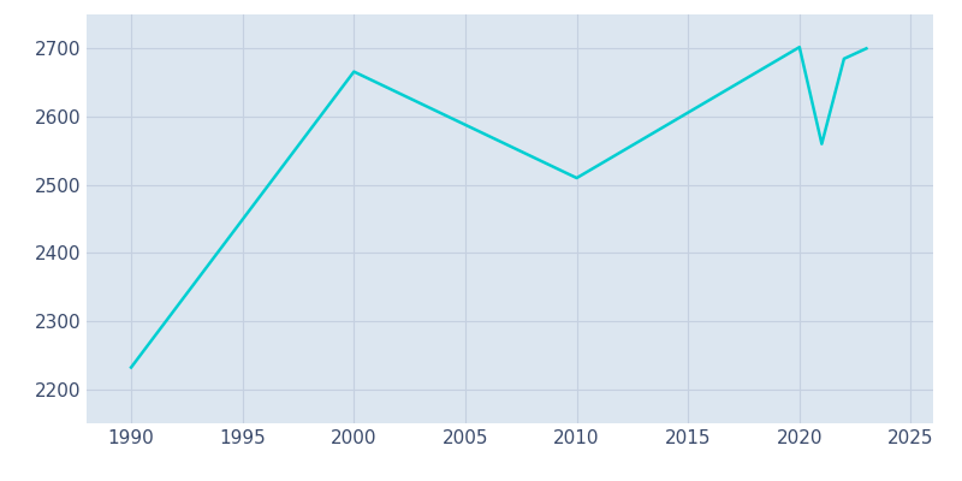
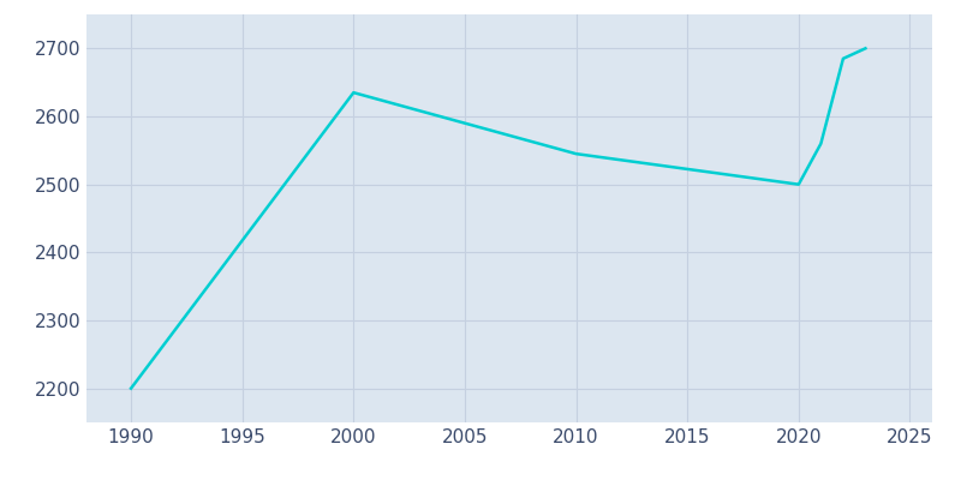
1990: 2232 -> 2200
2000: 2666 -> 2635
2010: 2510 -> 2545
2020: 2702 -> 2500
